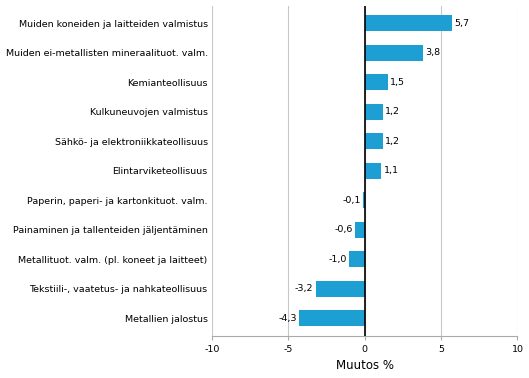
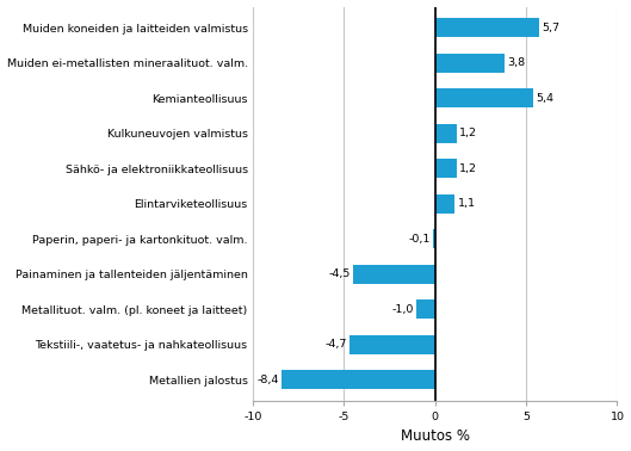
Kemianteollisuus: 1,5 -> 5,4
Painaminen ja tallenteiden jäljentäminen: -0,6 -> -4,5
Tekstiili-, vaatetus- ja nahkateollisuus: -3,2 -> -4,7
Metallien jalostus: -4,3 -> -8,4
